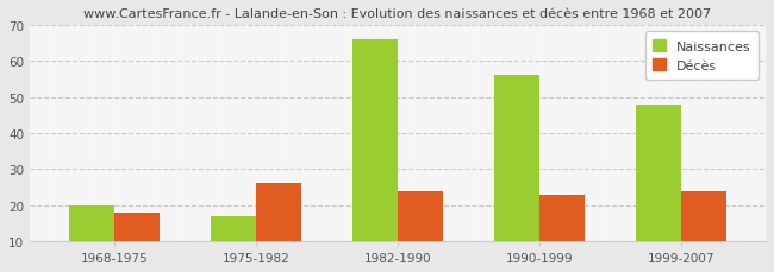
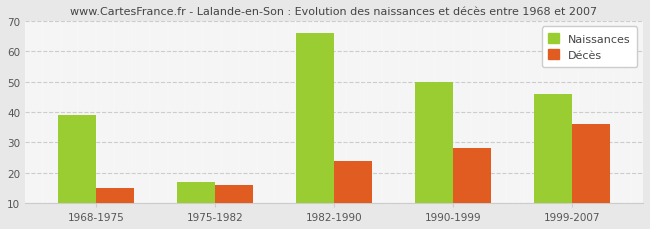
Naissances/1968-1975: 20 -> 39
Décès/1968-1975: 18 -> 15
Décès/1975-1982: 26 -> 16
Naissances/1990-1999: 56 -> 50
Décès/1990-1999: 23 -> 28
Naissances/1999-2007: 48 -> 46
Décès/1999-2007: 24 -> 36
